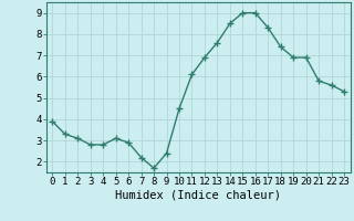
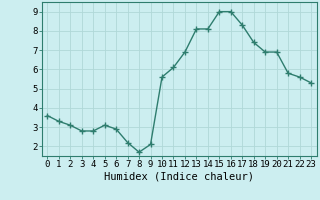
0: 3.9 -> 3.6
9: 2.4 -> 2.1
10: 4.5 -> 5.6
13: 7.6 -> 8.1
14: 8.5 -> 8.1
